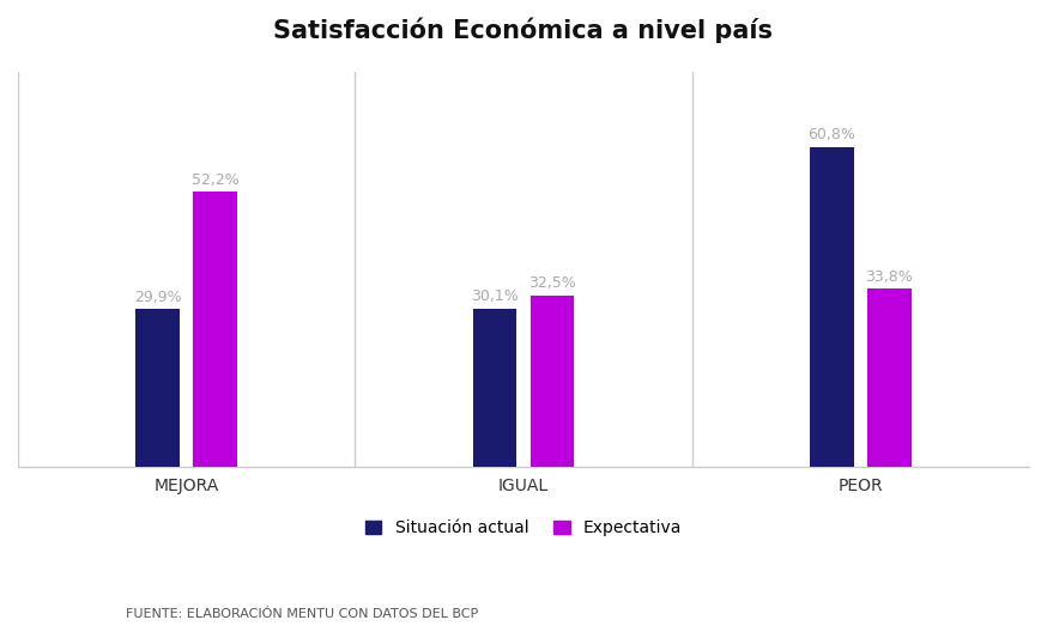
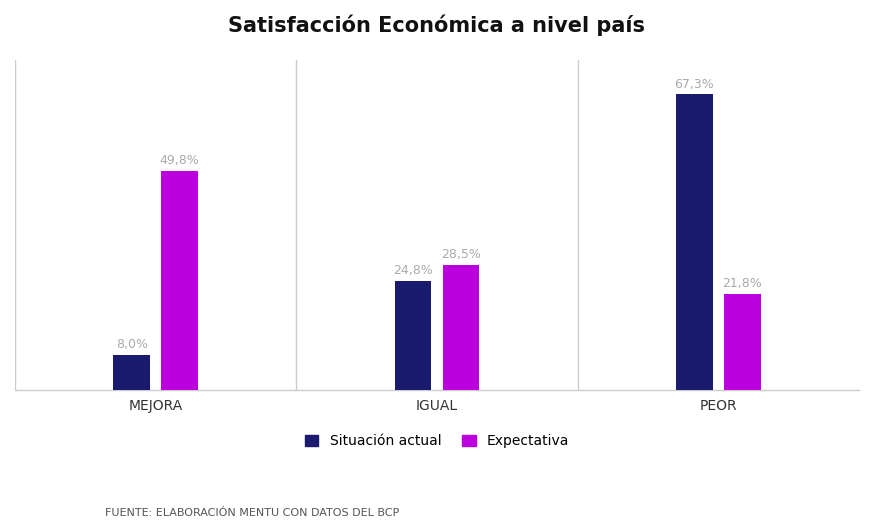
Situación actual/MEJORA: 29,9% -> 8,0%
Expectativa/MEJORA: 52,2% -> 49,8%
Situación actual/IGUAL: 30,1% -> 24,8%
Expectativa/IGUAL: 32,5% -> 28,5%
Situación actual/PEOR: 60,8% -> 67,3%
Expectativa/PEOR: 33,8% -> 21,8%
